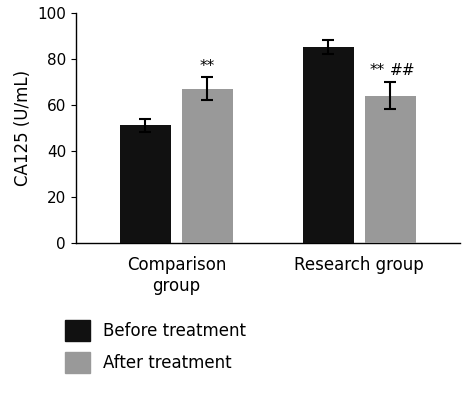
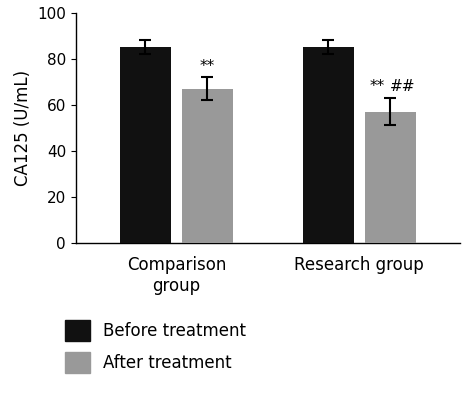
Before treatment/Comparison group: 51 -> 85
After treatment/Research group: 64 -> 57
